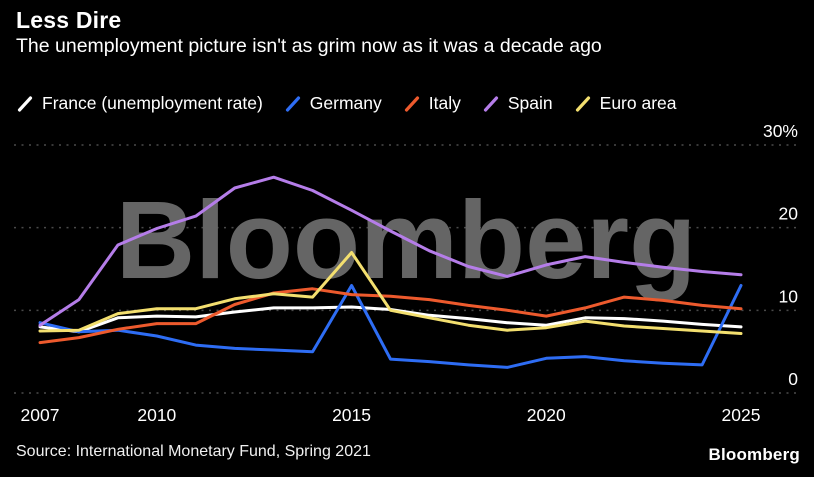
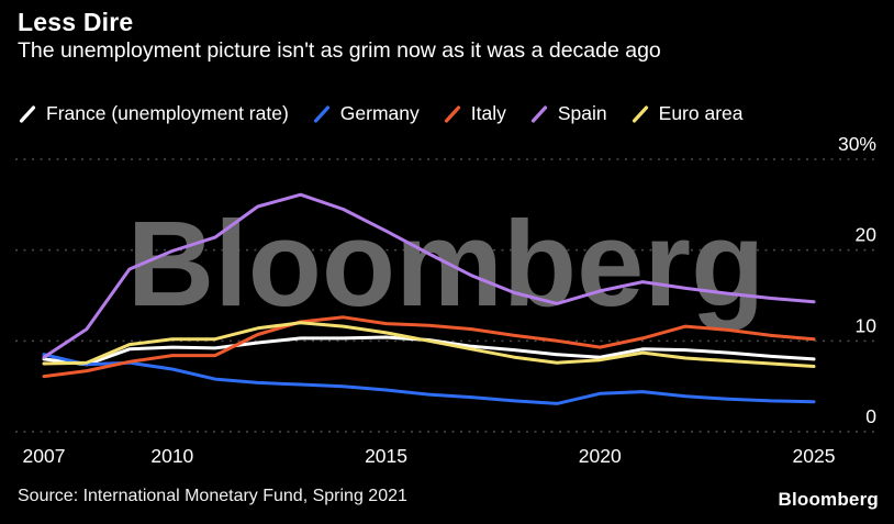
Germany/2015: 13% -> 5%
Euro area/2015: 17% -> 11%
Germany/2025: 13% -> 3%
